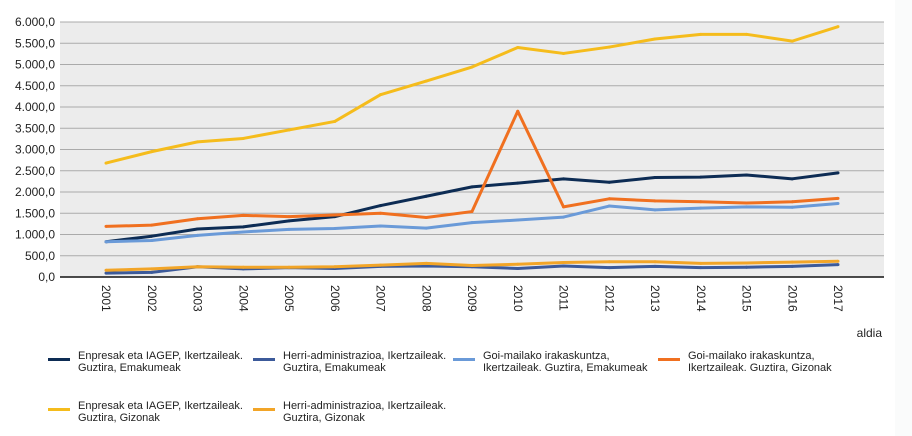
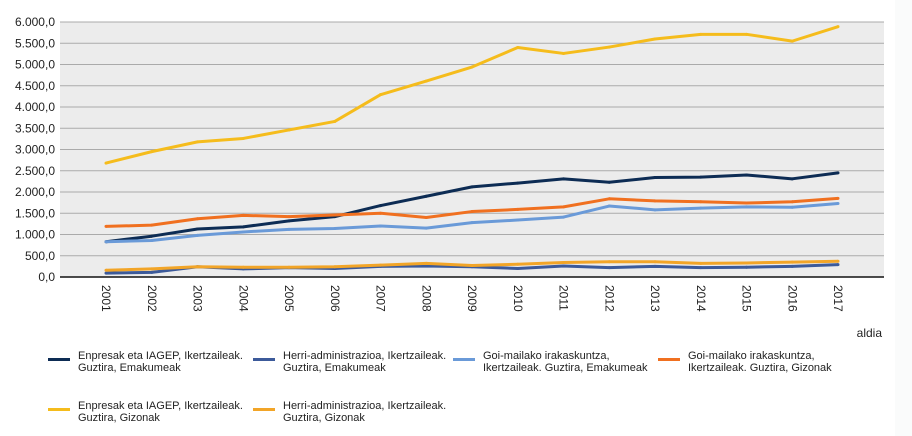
Goi-mailako irakaskuntza, Ikertzaileak. Guztira, Gizonak/2010: 3900 -> 1600
